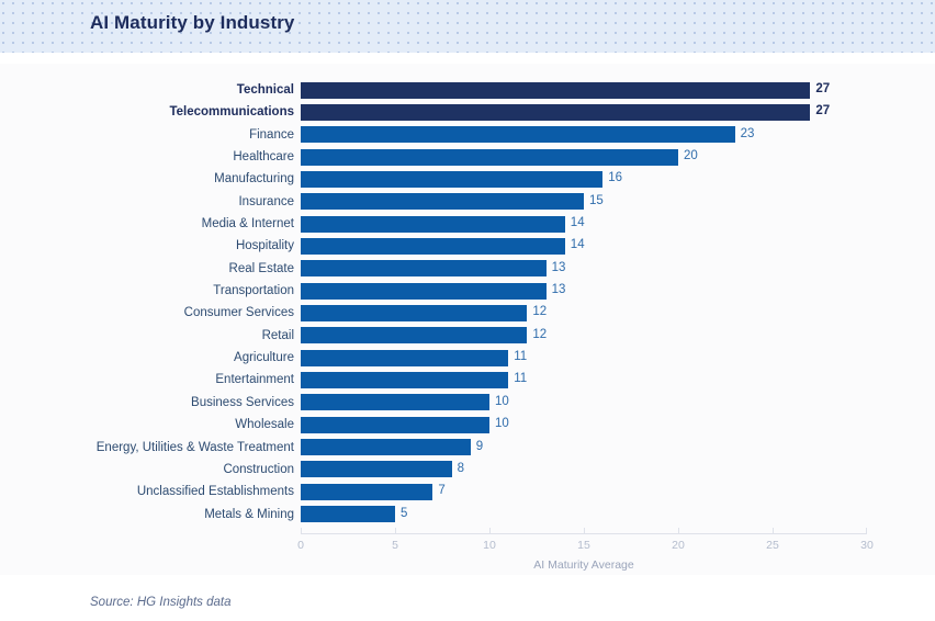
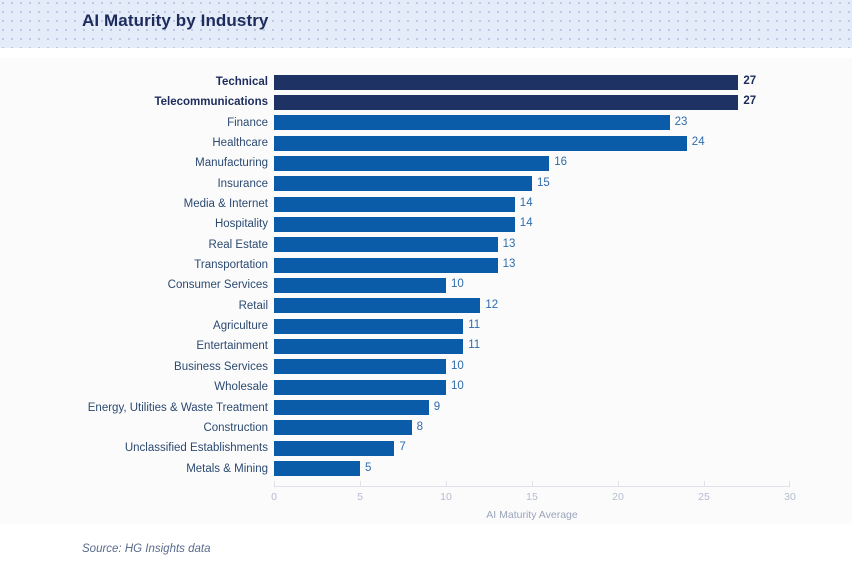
Healthcare: 20 -> 24
Consumer Services: 12 -> 10
